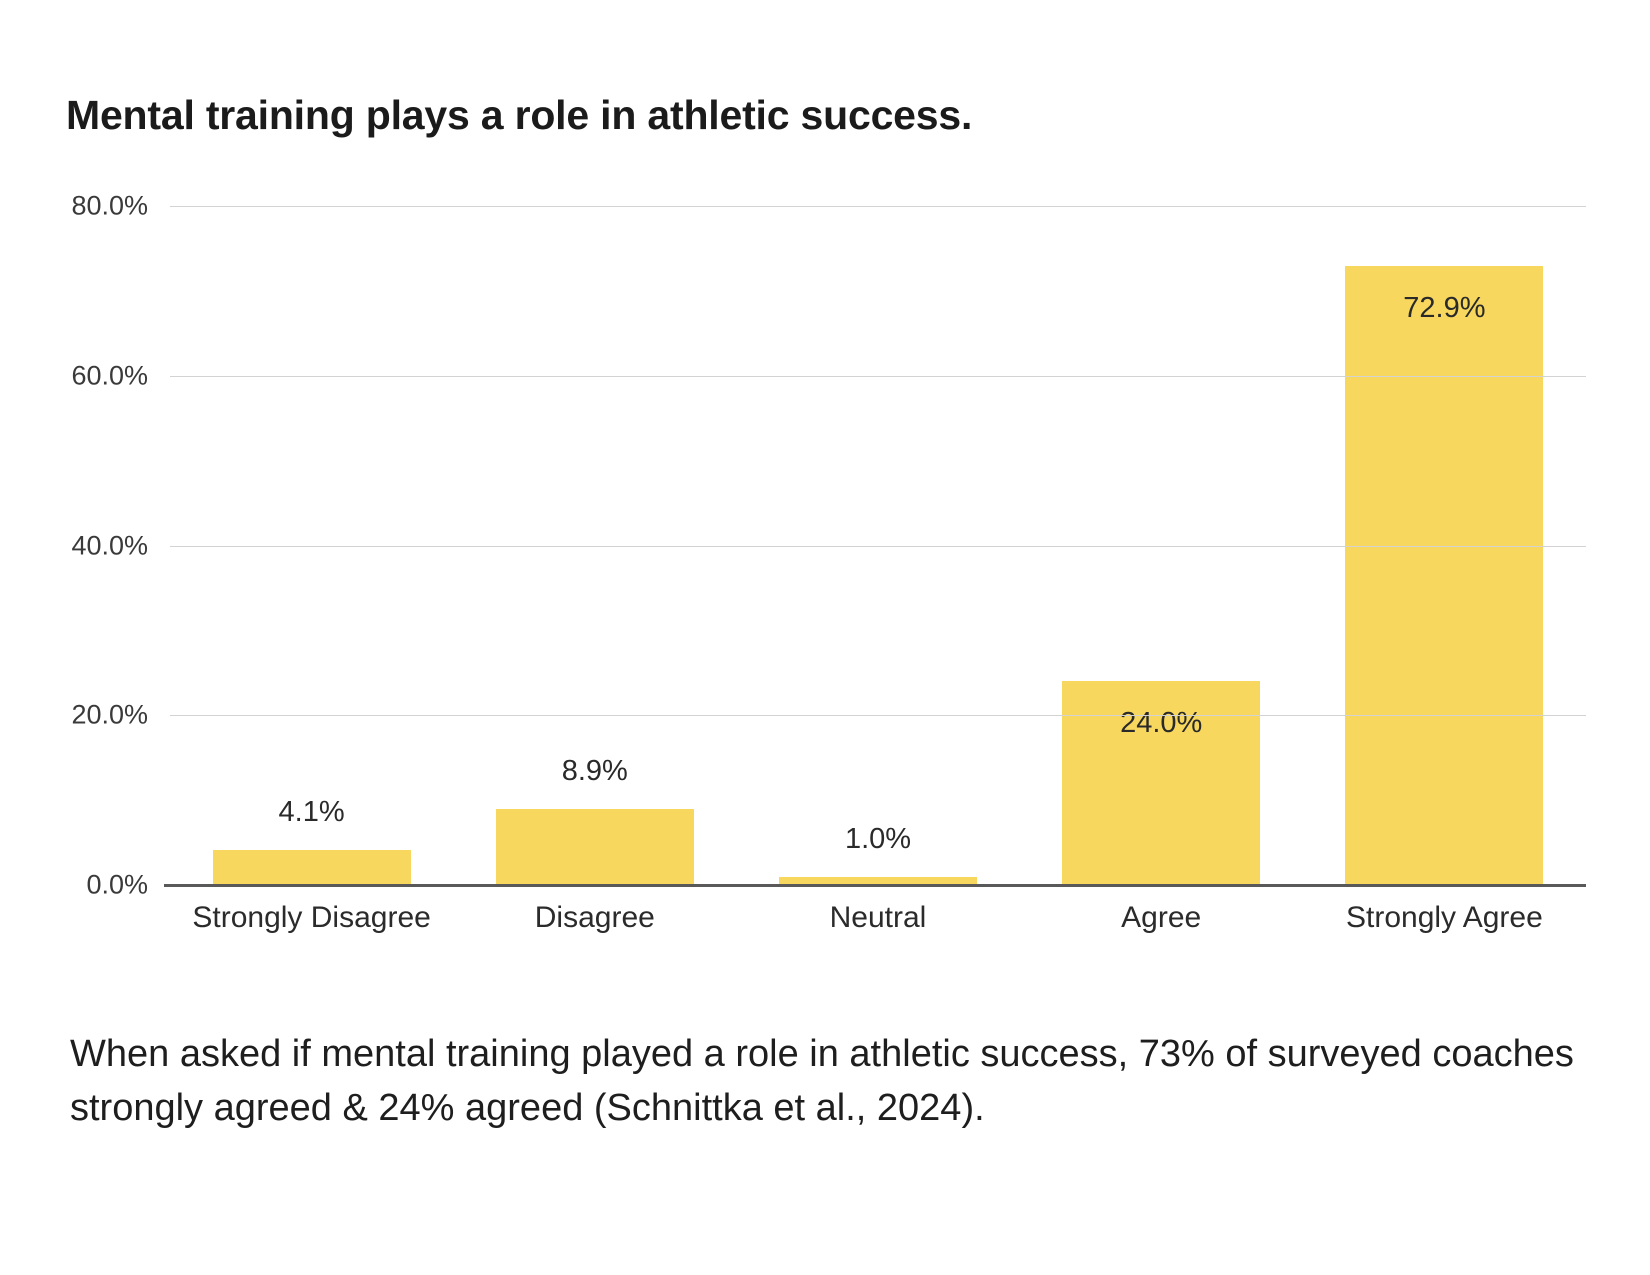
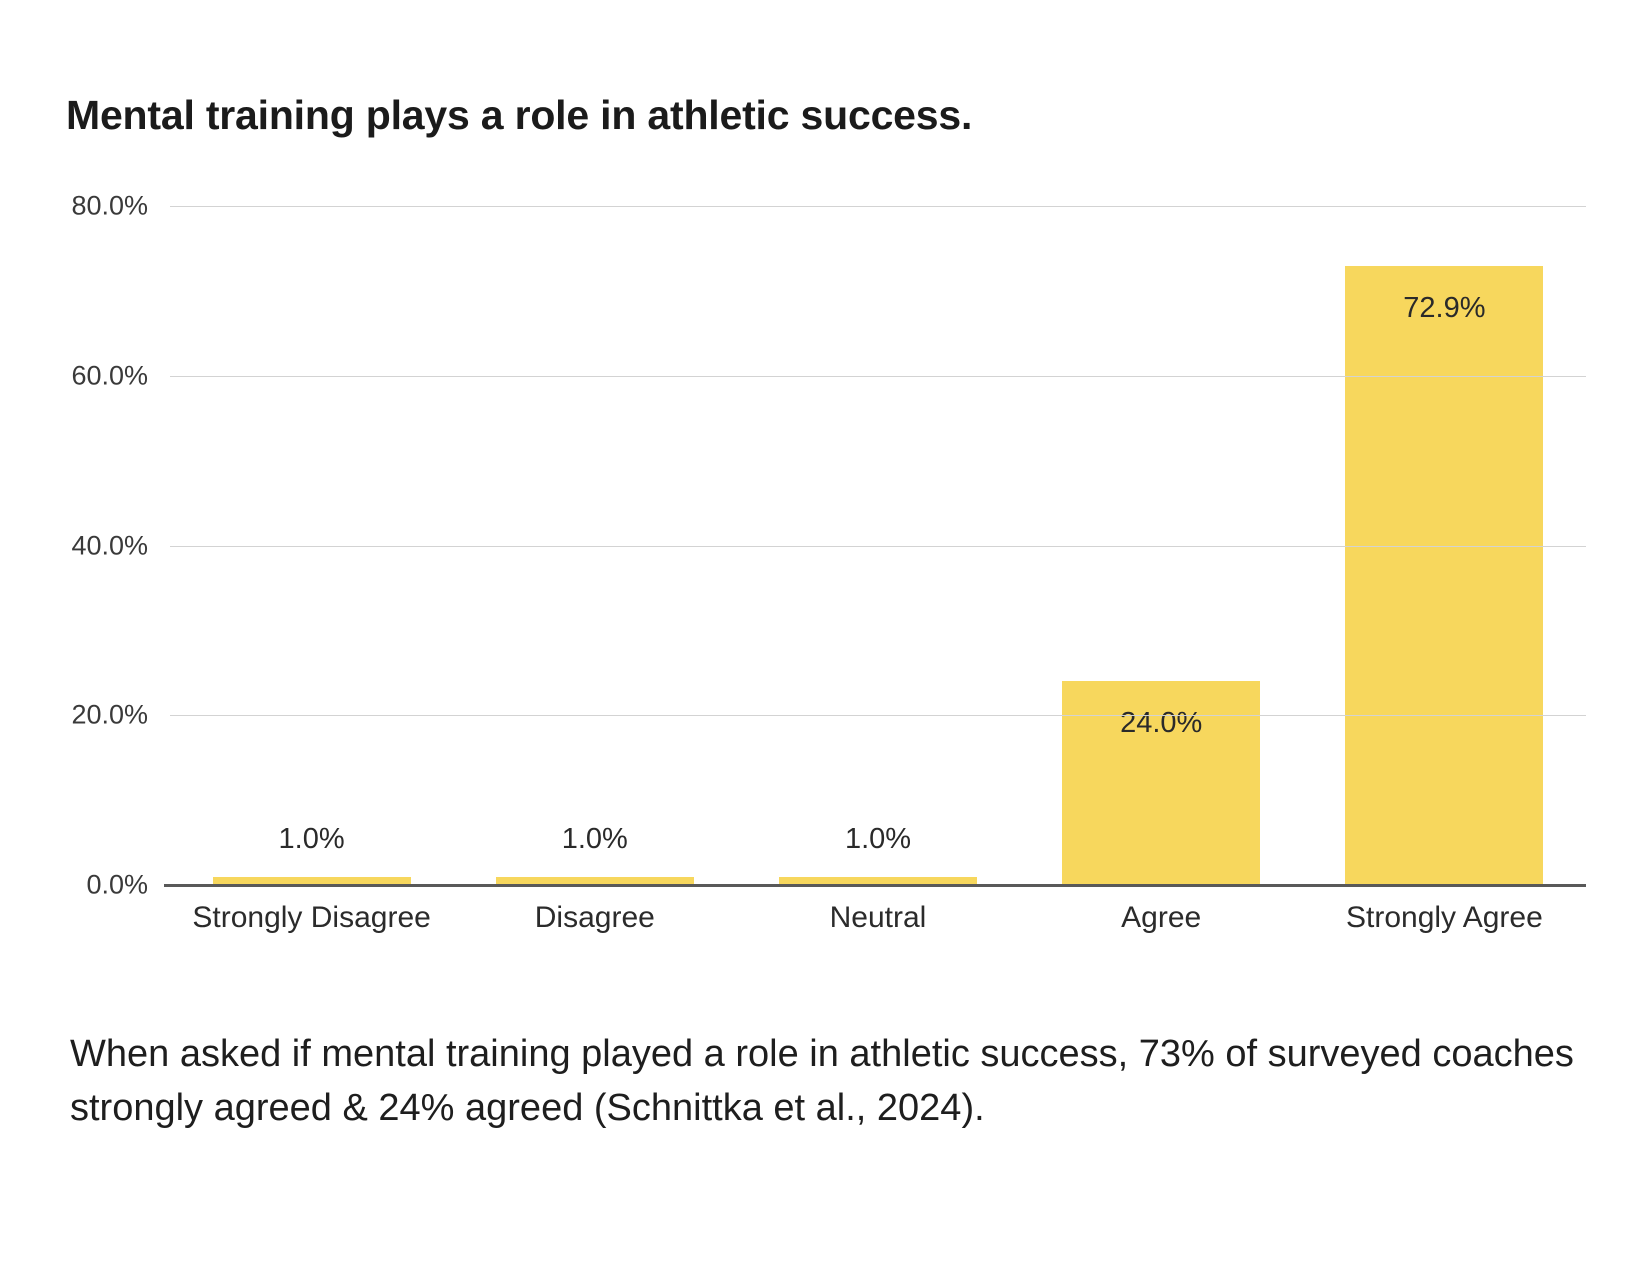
Strongly Disagree: 4.1% -> 1.0%
Disagree: 8.9% -> 1.0%
